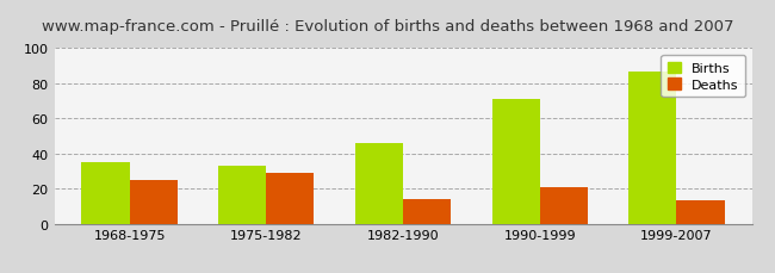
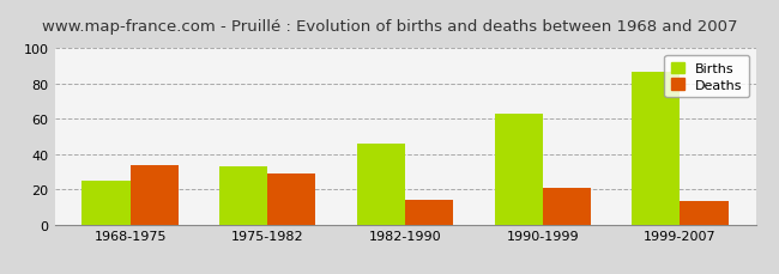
Births/1968-1975: 35 -> 25
Deaths/1968-1975: 25 -> 34
Births/1990-1999: 71 -> 63
